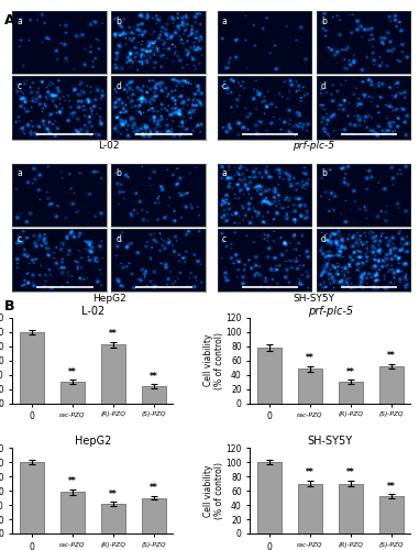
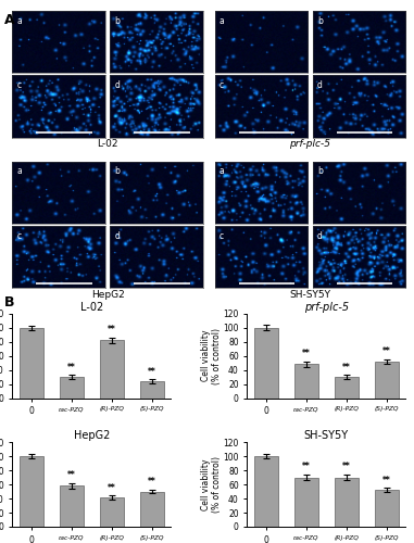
prf-plc-5/0: 78 -> 100
